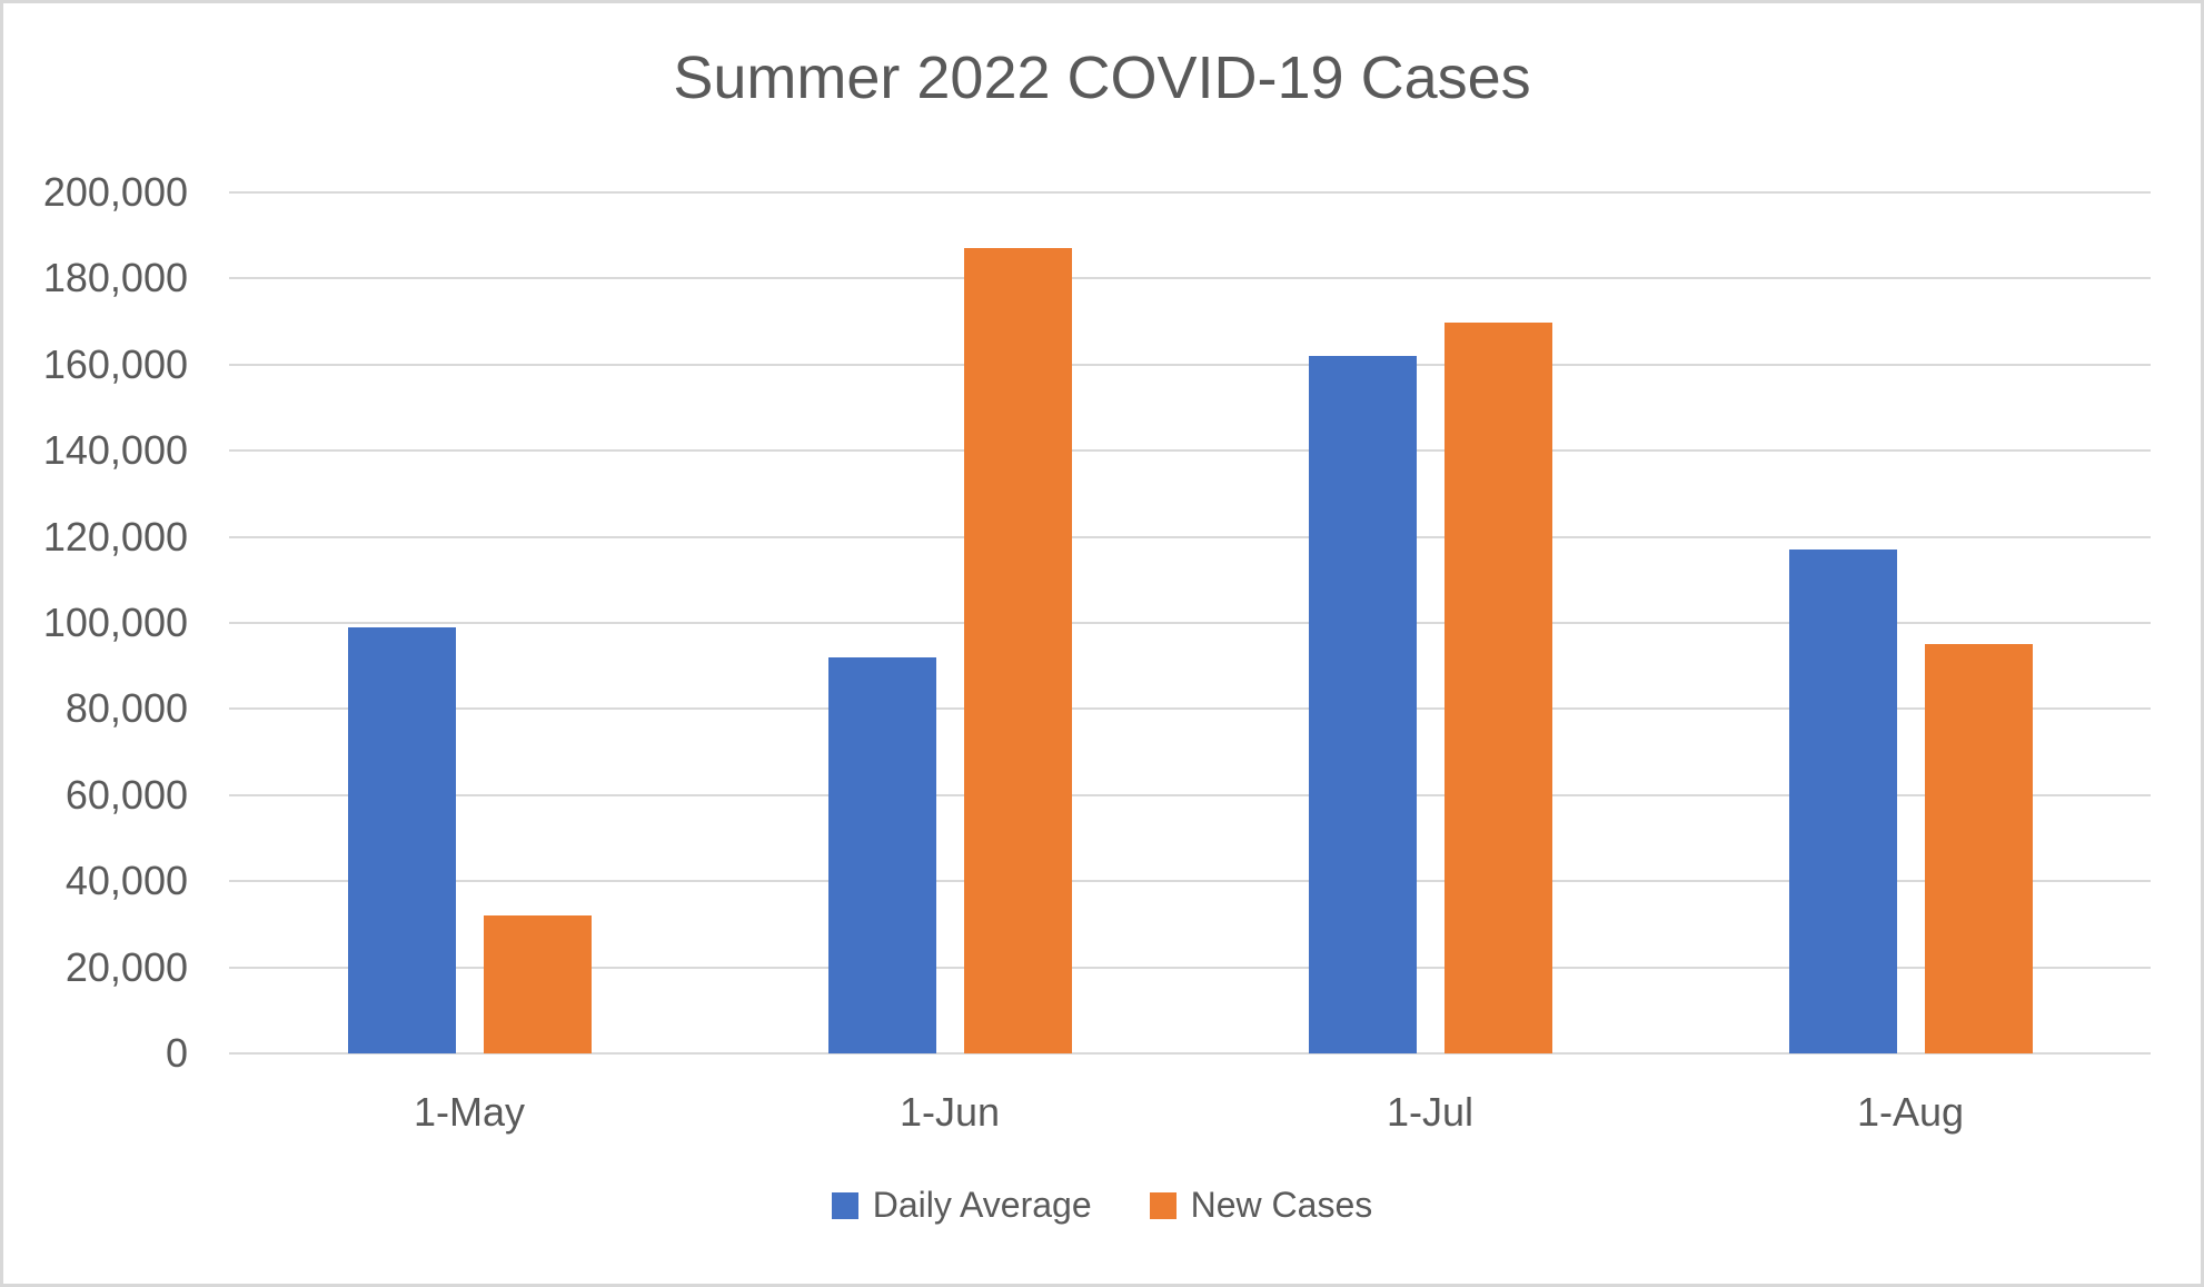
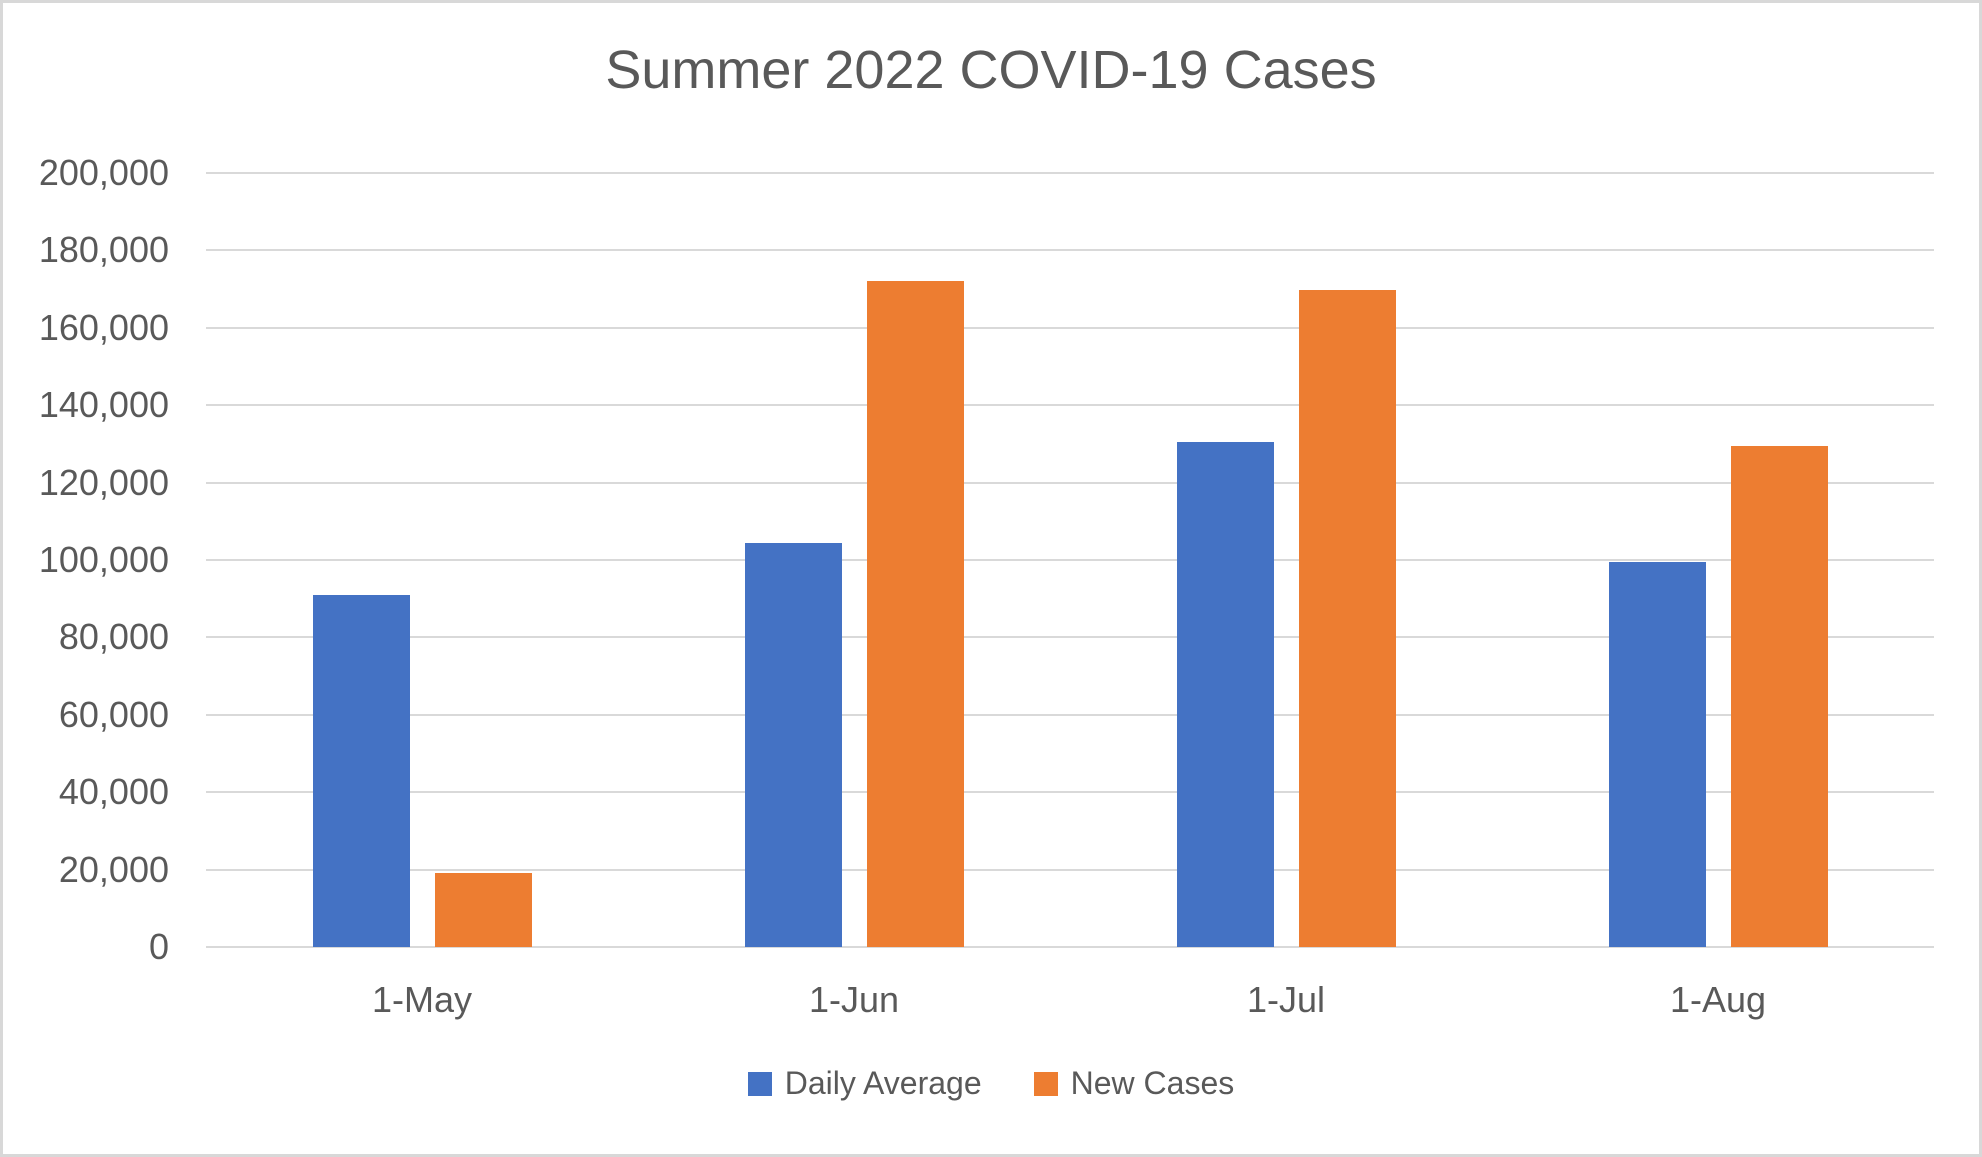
Daily Average/1-May: 99000 -> 91000
New Cases/1-May: 32000 -> 19000
Daily Average/1-Jun: 92000 -> 104000
New Cases/1-Jun: 187000 -> 172000
Daily Average/1-Jul: 162000 -> 130000
Daily Average/1-Aug: 117000 -> 100000
New Cases/1-Aug: 95000 -> 130000
